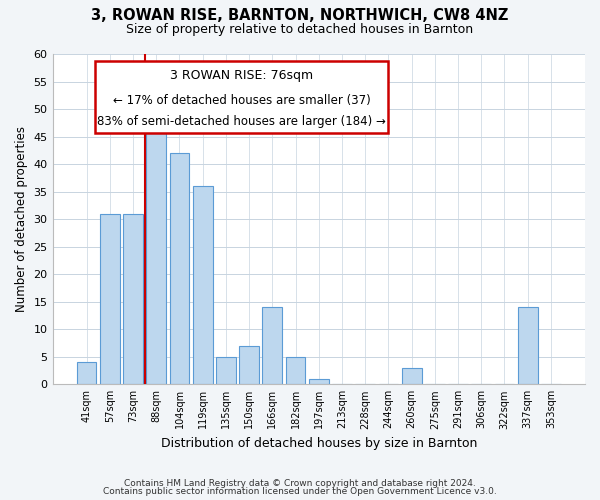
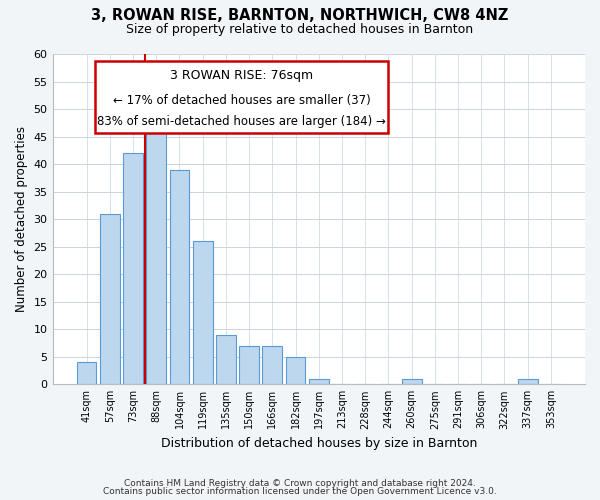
73sqm: 31 -> 42
104sqm: 42 -> 39
119sqm: 36 -> 26
135sqm: 5 -> 9
166sqm: 14 -> 7
260sqm: 3 -> 1
337sqm: 14 -> 1
